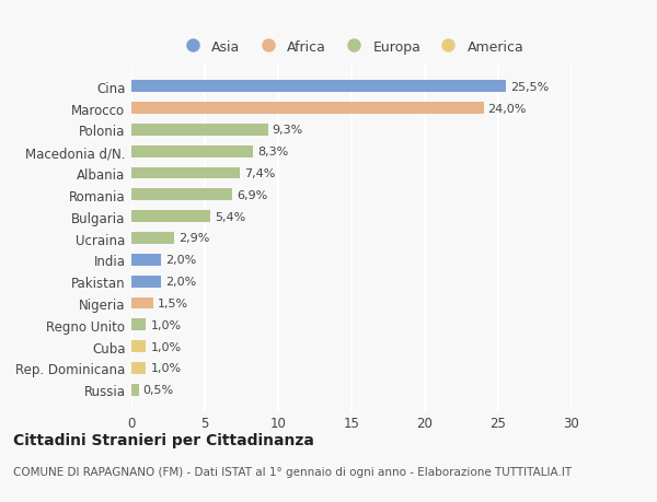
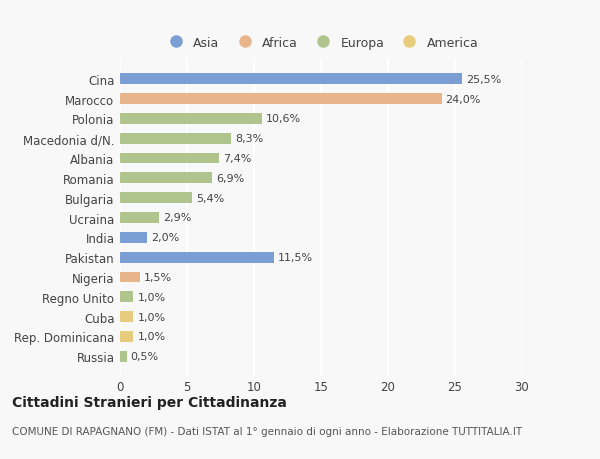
Polonia: 9,3% -> 10,6%
Pakistan: 2,0% -> 11,5%
